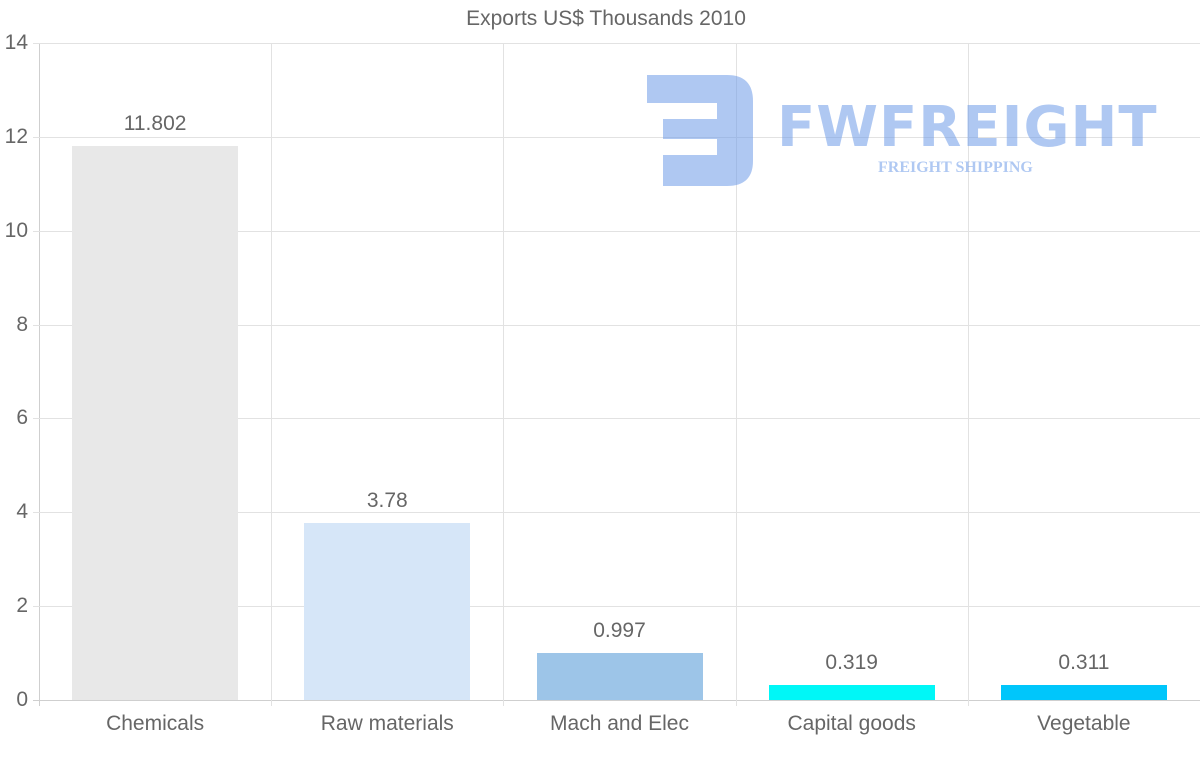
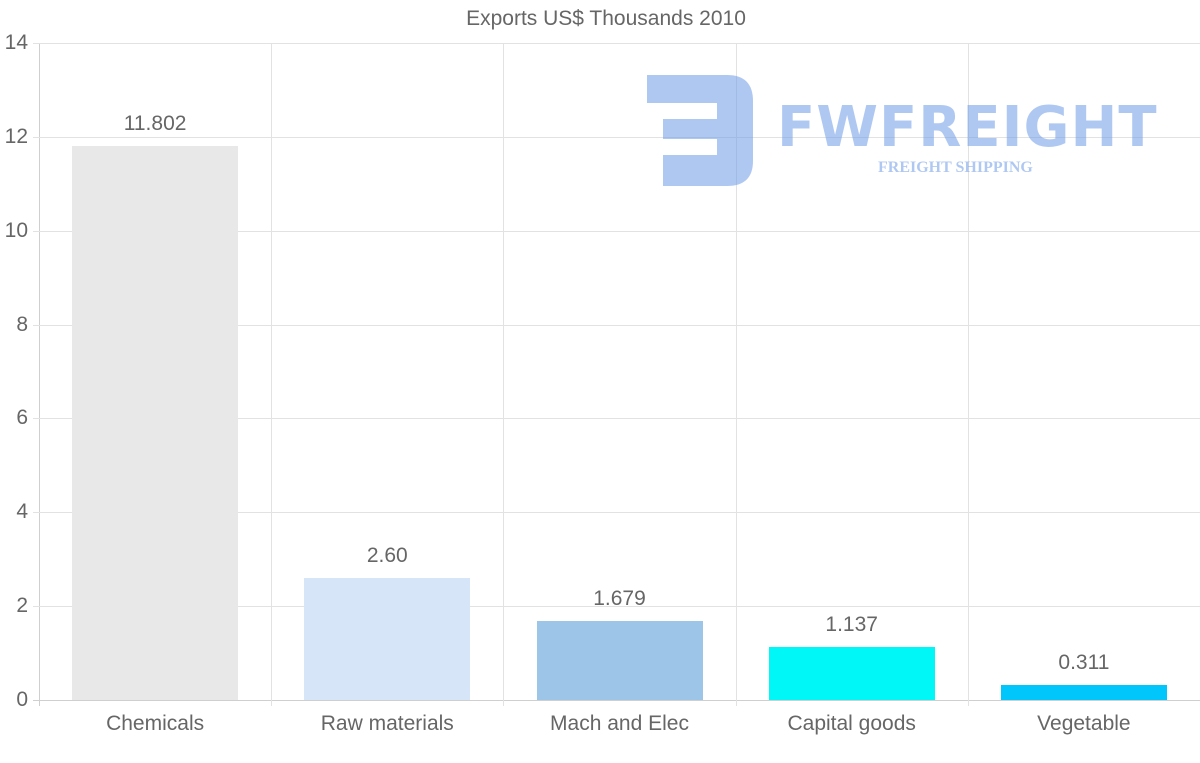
Raw materials: 3.78 -> 2.60
Mach and Elec: 0.997 -> 1.679
Capital goods: 0.319 -> 1.137
